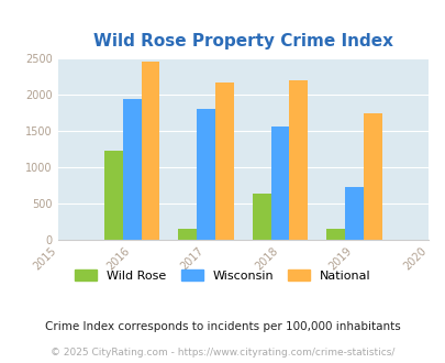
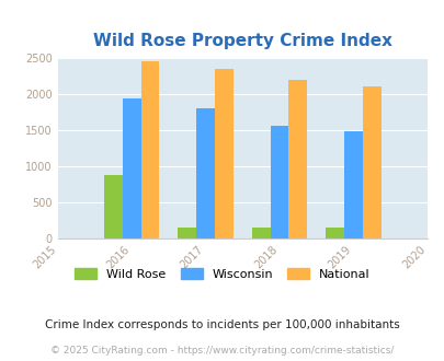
Wild Rose/2016: 1220 -> 880
National/2017: 2160 -> 2350
Wild Rose/2018: 640 -> 150
Wisconsin/2019: 720 -> 1480
National/2019: 1740 -> 2100
